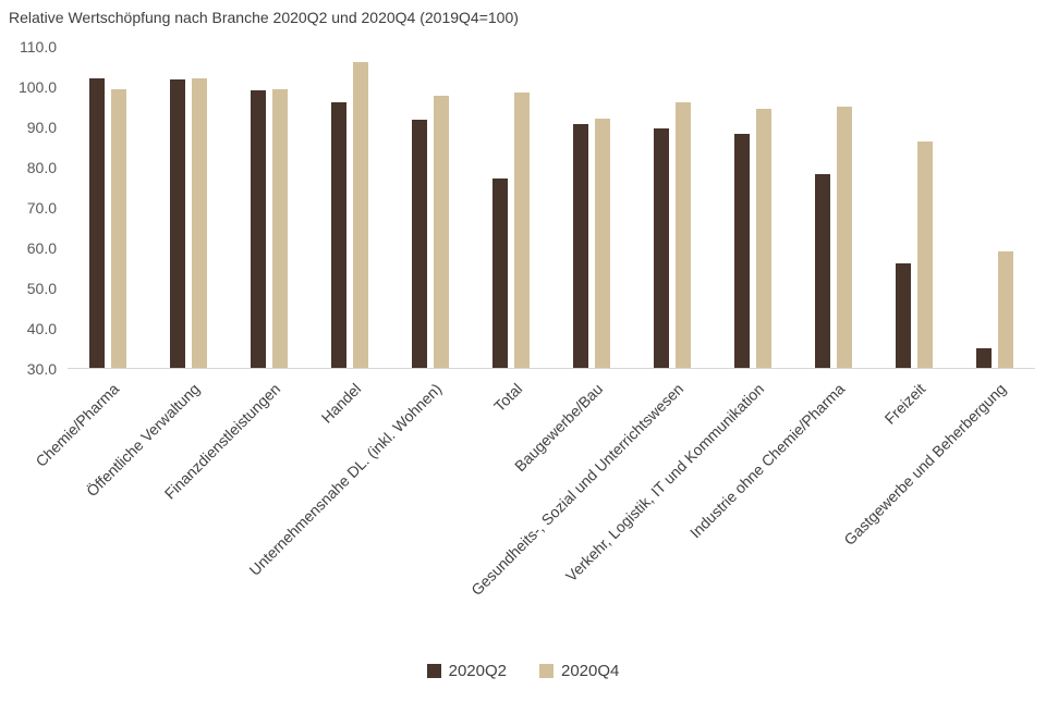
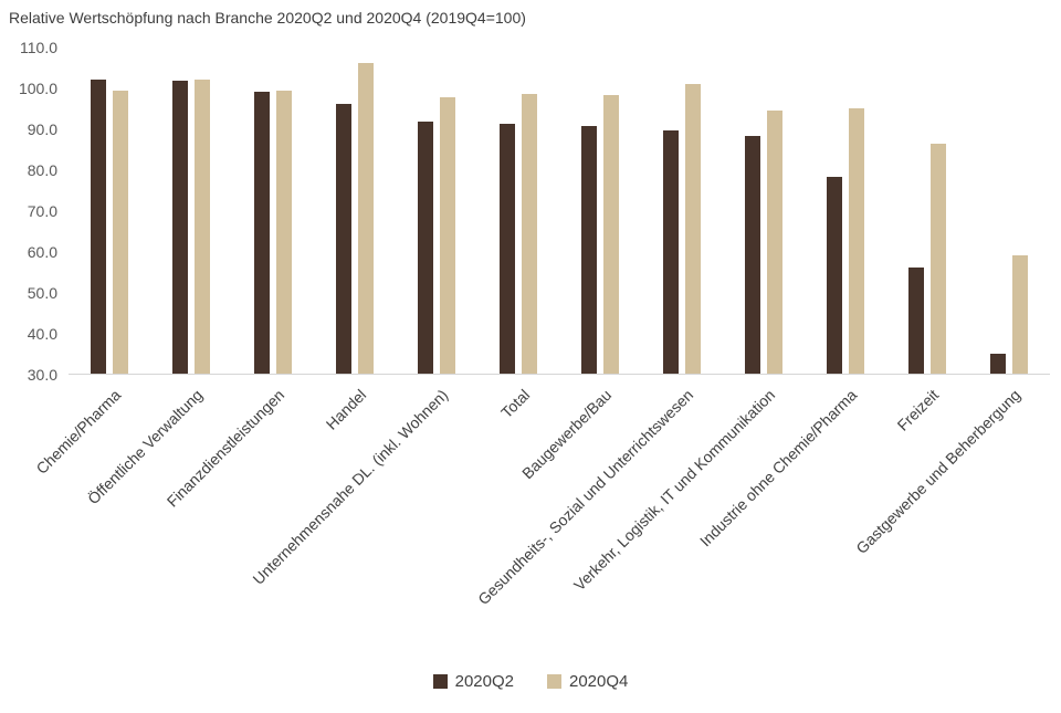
2020Q2/Total: 77 -> 91
2020Q4/Baugewerbe/Bau: 92 -> 98
2020Q4/Gesundheits-, Sozial und Unterrichtswesen: 96 -> 101
